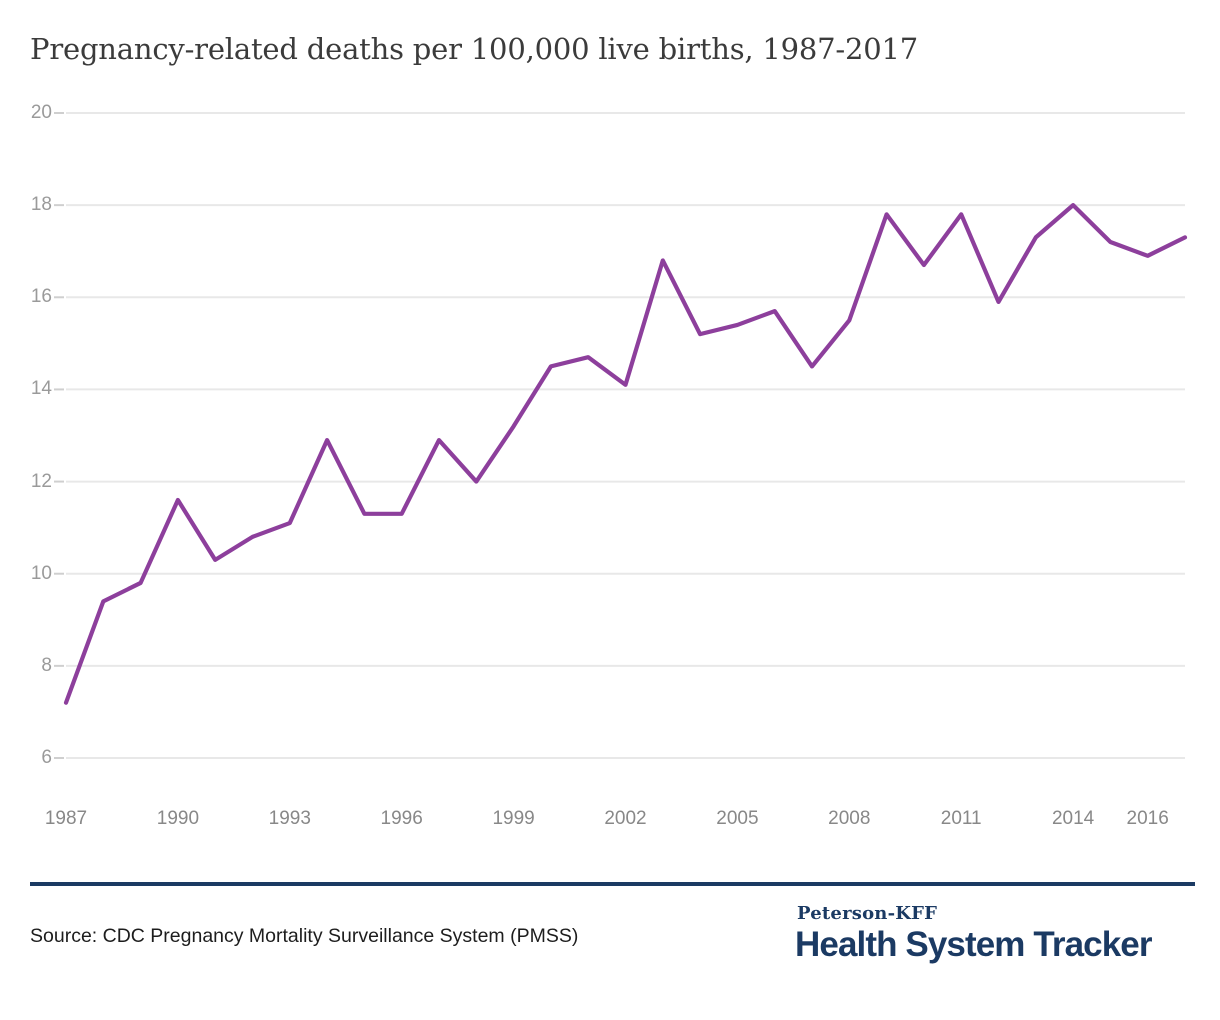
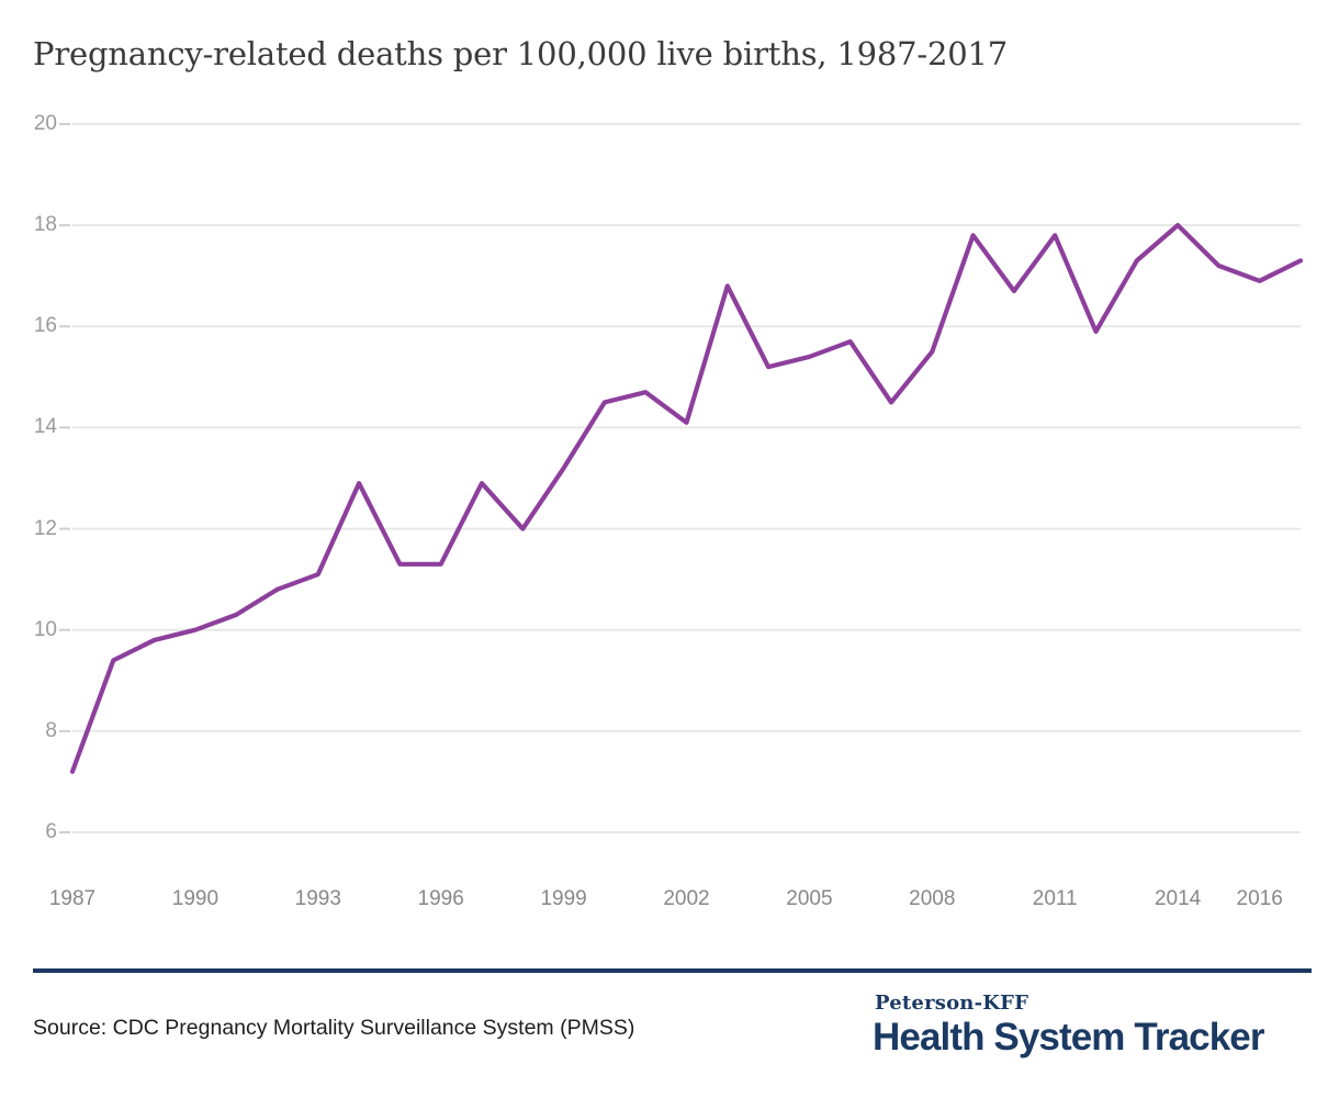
1990: 11.6 -> 10.0
